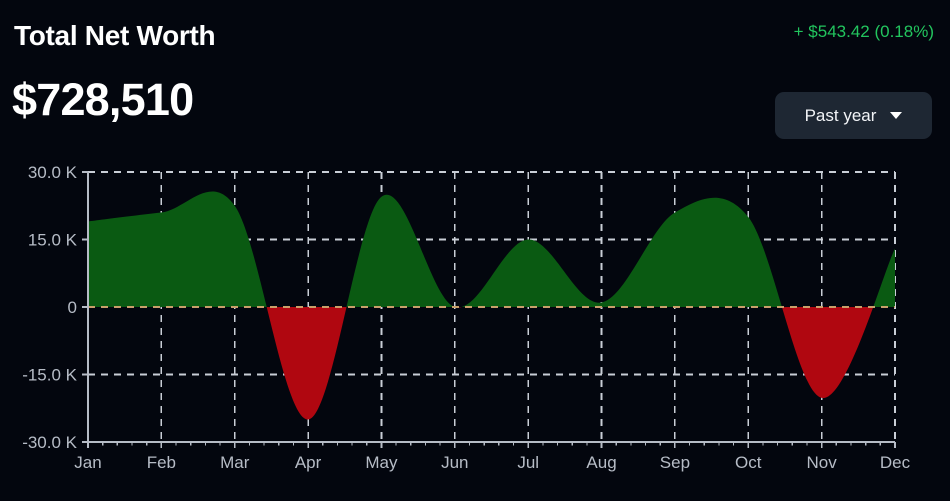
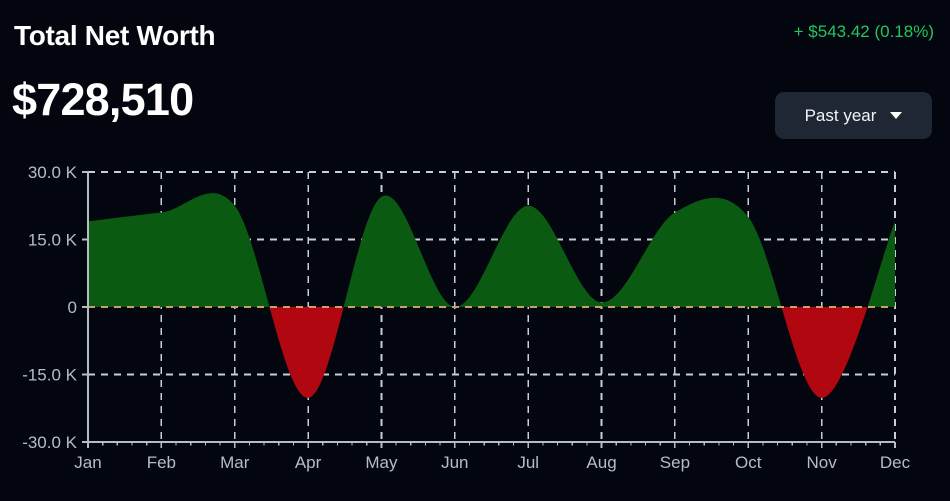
Apr: -25K -> -20K
Jul: 15K -> 22K
Dec: 13K -> 19K
